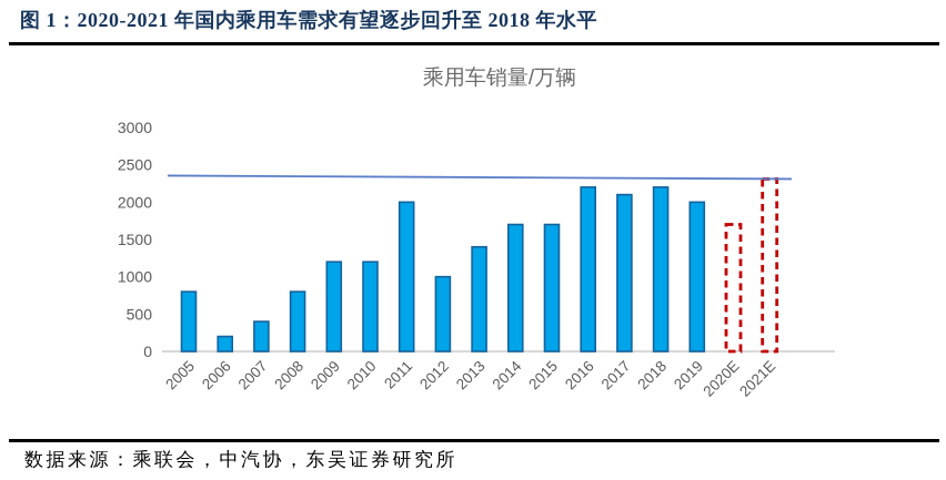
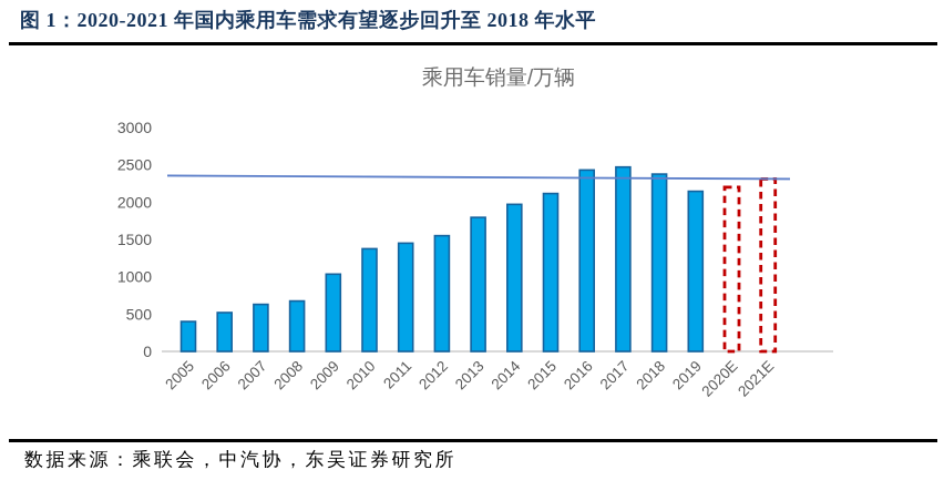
2005: 800 -> 400
2006: 200 -> 500
2007: 400 -> 600
2008: 800 -> 700
2009: 1200 -> 1000
2010: 1200 -> 1400
2011: 2000 -> 1400
2012: 1000 -> 1600
2013: 1400 -> 1800
2014: 1700 -> 2000
2015: 1700 -> 2100
2016: 2200 -> 2400
2017: 2100 -> 2500
2018: 2200 -> 2400
2019: 2000 -> 2100
2020E: 1700 -> 2200
